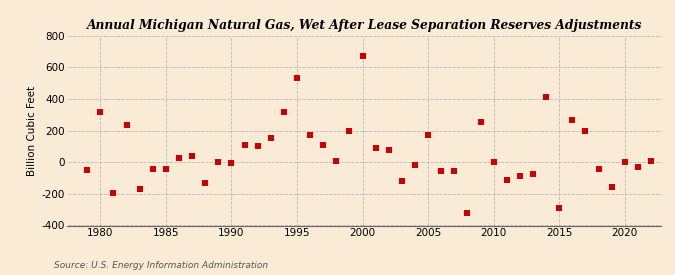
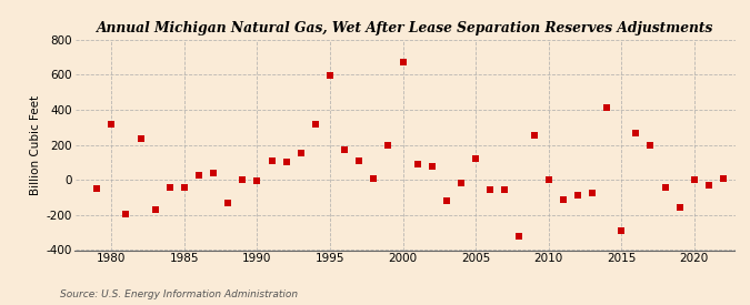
1995: 530 -> 600
2005: 170 -> 120
